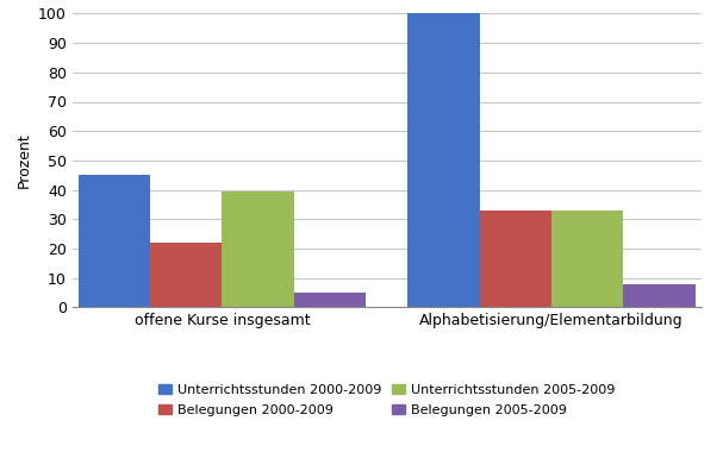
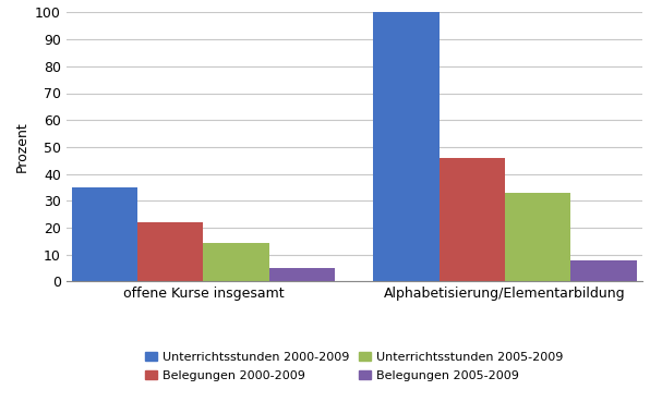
Unterrichtsstunden 2000-2009/offene Kurse insgesamt: 45 -> 35
Unterrichtsstunden 2005-2009/offene Kurse insgesamt: 39.5 -> 14.5
Belegungen 2000-2009/Alphabetisierung/Elementarbildung: 33 -> 46
